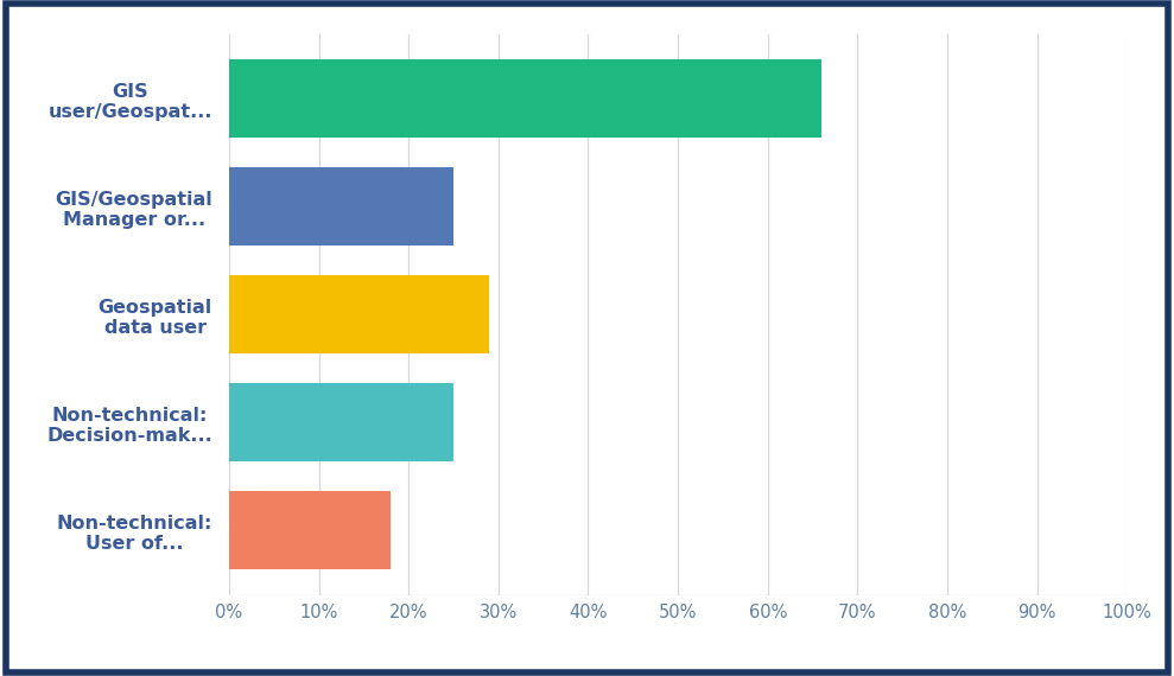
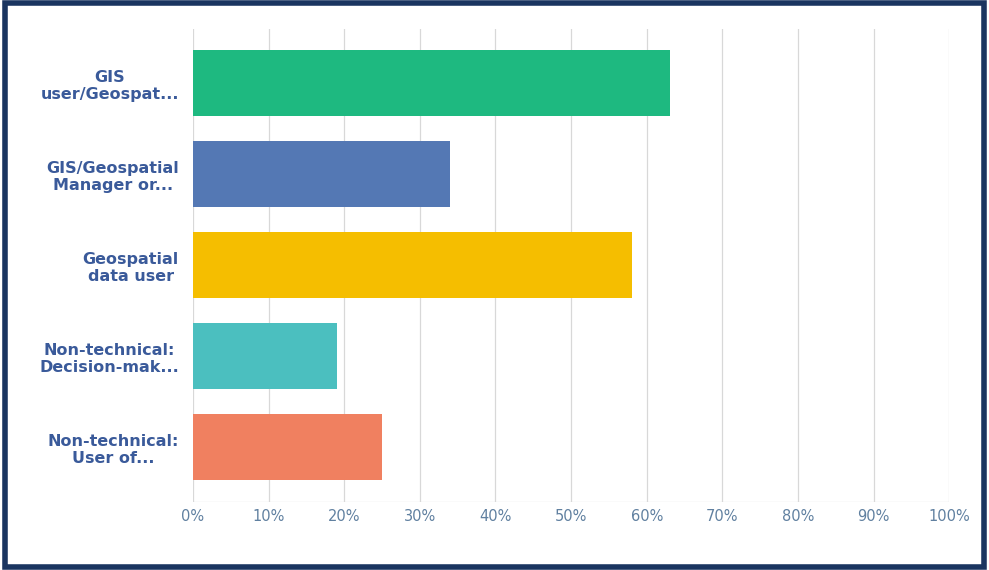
GIS user/Geospat...: 66% -> 63%
GIS/Geospatial Manager or...: 25% -> 34%
Geospatial data user: 29% -> 58%
Non-technical: Decision-mak...: 25% -> 19%
Non-technical: User of...: 18% -> 25%
